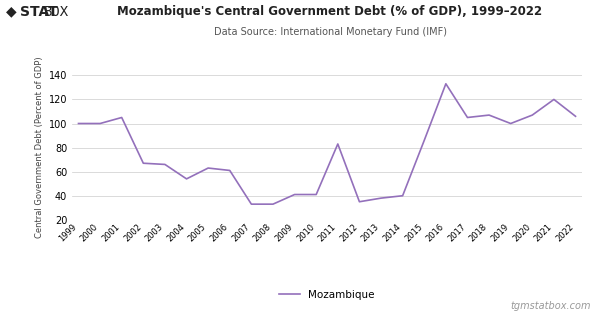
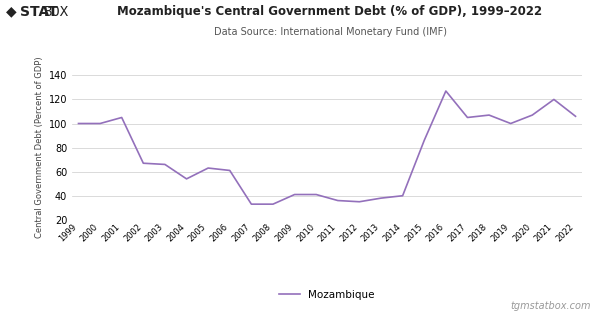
2011: 83 -> 36
2016: 133 -> 127
